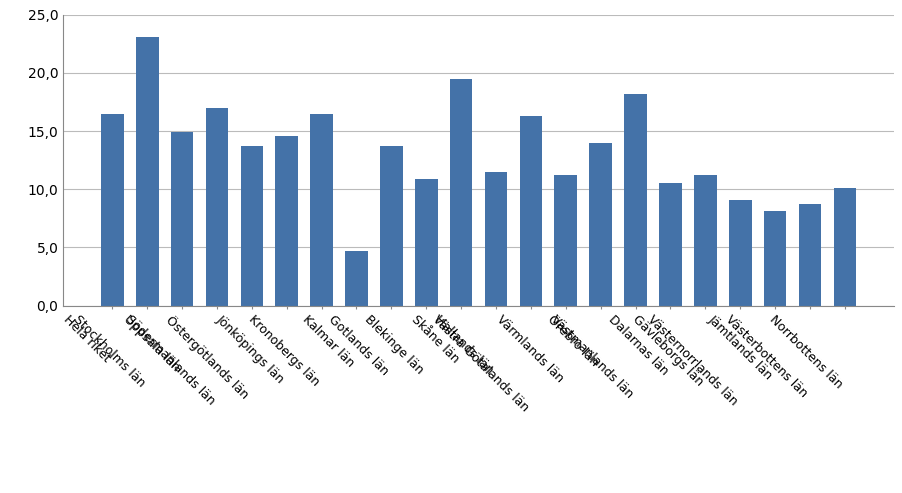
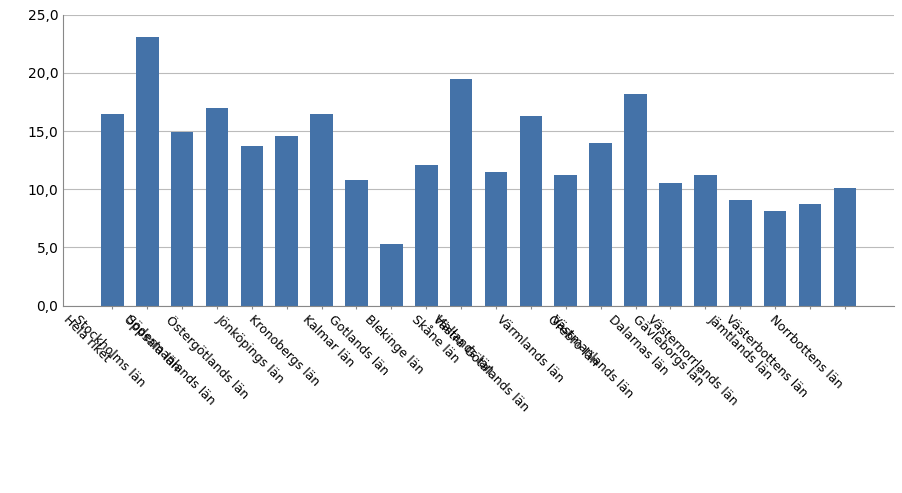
Kalmar län: 4,7 -> 10,8
Gotlands län: 13,7 -> 5,3
Blekinge län: 10,9 -> 12,1
